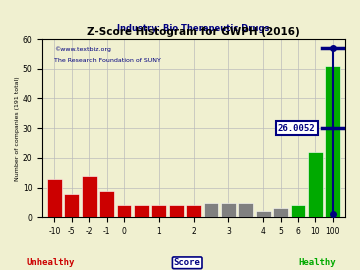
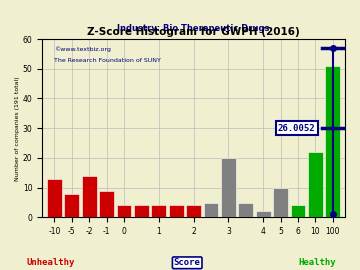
3: 5 -> 20
5: 3 -> 10
